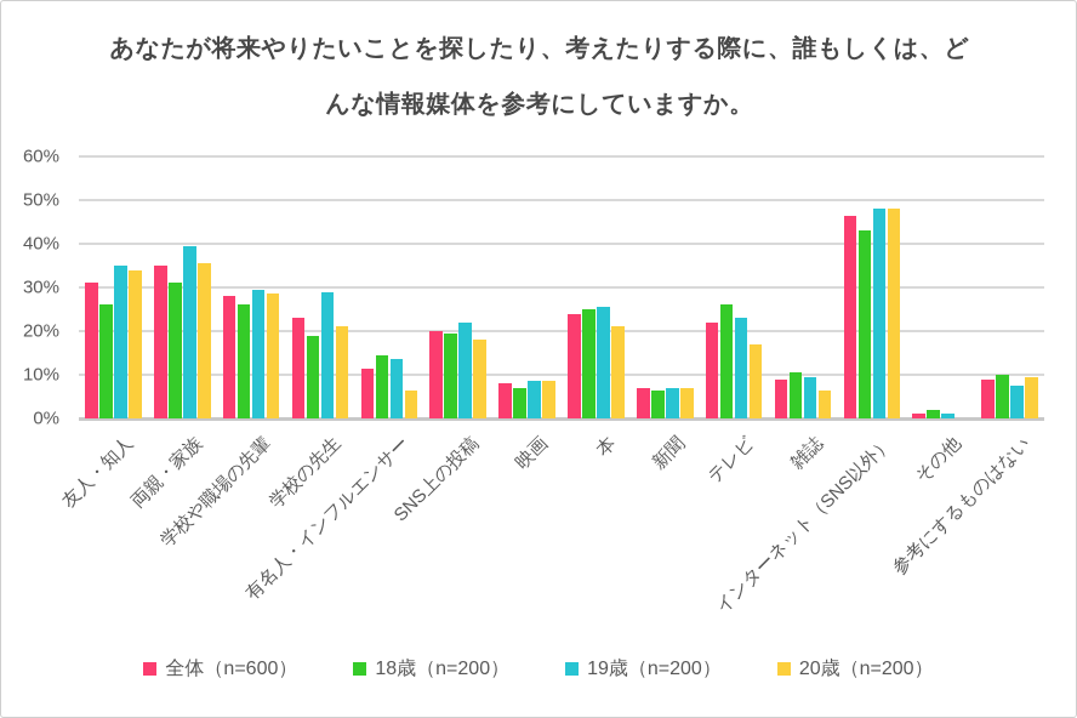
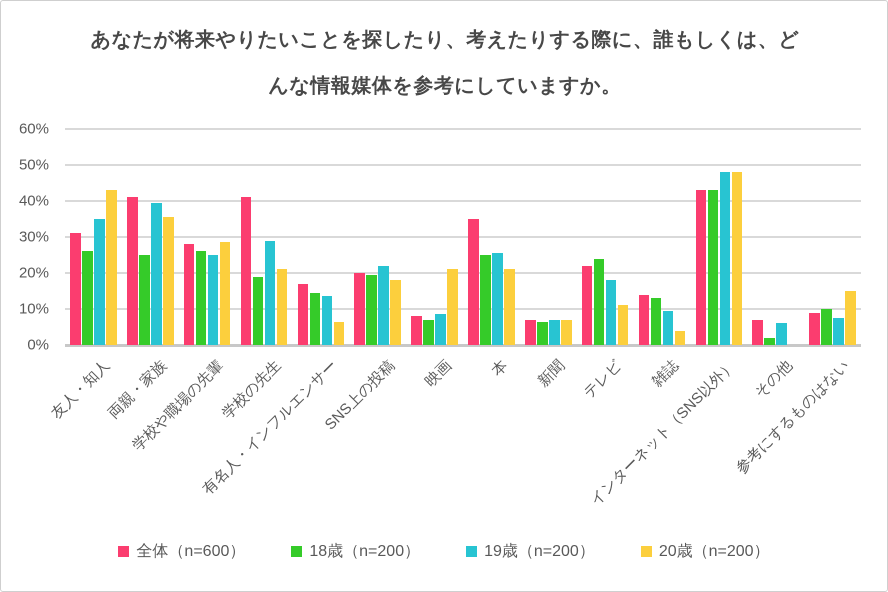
20歳（n=200）/友人・知人: 34% -> 43%
全体（n=600）/両親・家族: 35% -> 41%
18歳（n=200）/両親・家族: 31% -> 25%
19歳（n=200）/学校や職場の先輩: 30% -> 25%
全体（n=600）/学校の先生: 23% -> 41%
全体（n=600）/有名人・インフルエンサー: 12% -> 17%
20歳（n=200）/映画: 8% -> 21%
全体（n=600）/本: 24% -> 35%
18歳（n=200）/テレビ: 26% -> 24%
19歳（n=200）/テレビ: 23% -> 18%
20歳（n=200）/テレビ: 17% -> 11%
全体（n=600）/雑誌: 9% -> 14%
18歳（n=200）/雑誌: 10% -> 13%
20歳（n=200）/雑誌: 6% -> 4%
全体（n=600）/インターネット（SNS以外）: 46% -> 43%
全体（n=600）/その他: 1% -> 7%
19歳（n=200）/その他: 1% -> 6%
20歳（n=200）/参考にするものはない: 10% -> 15%
